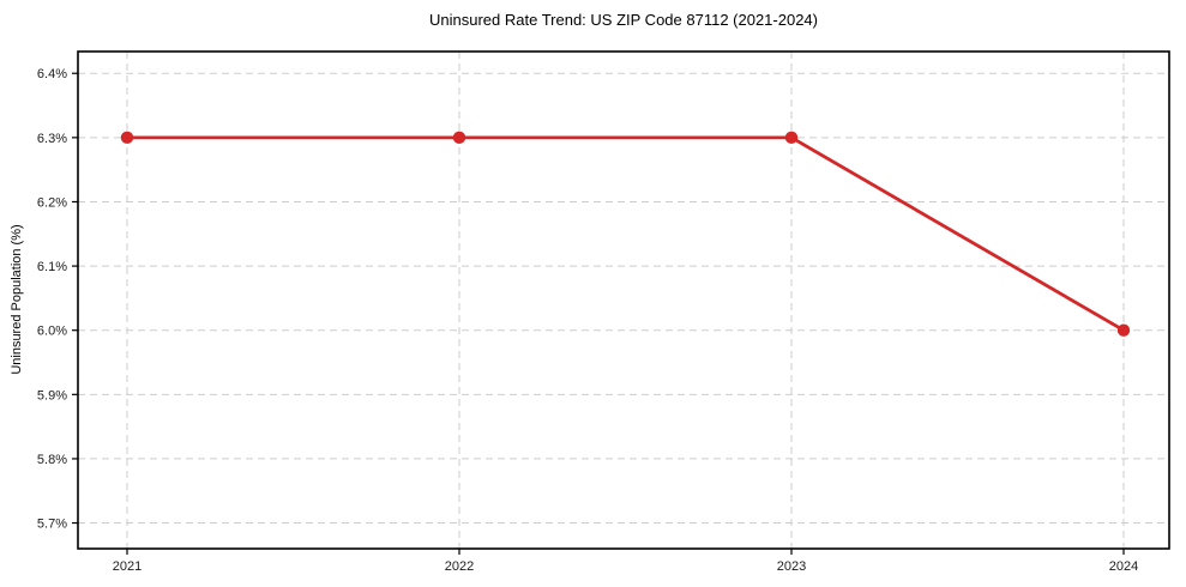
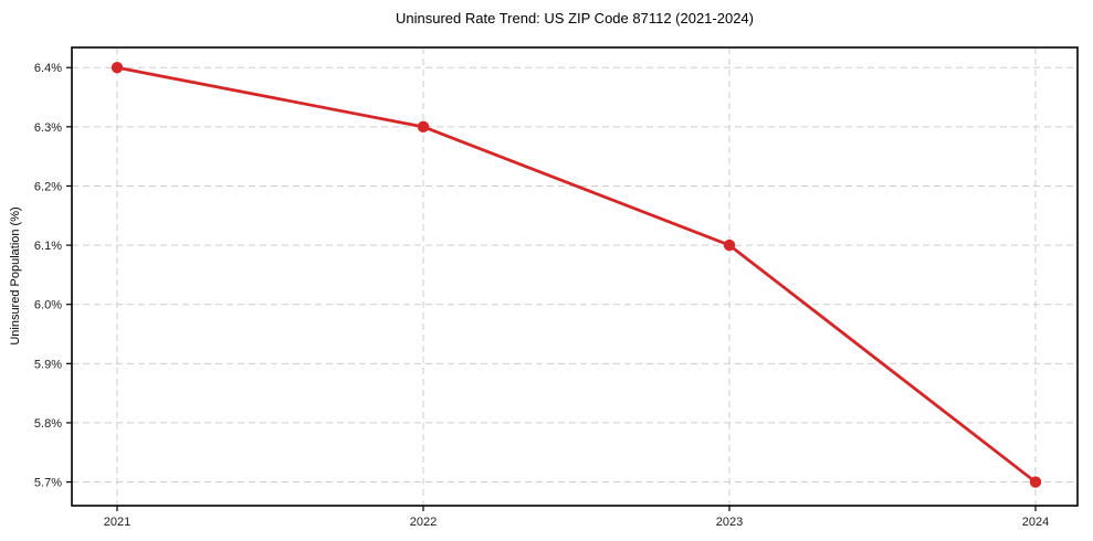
2021: 6.3% -> 6.4%
2023: 6.3% -> 6.1%
2024: 6.0% -> 5.7%
